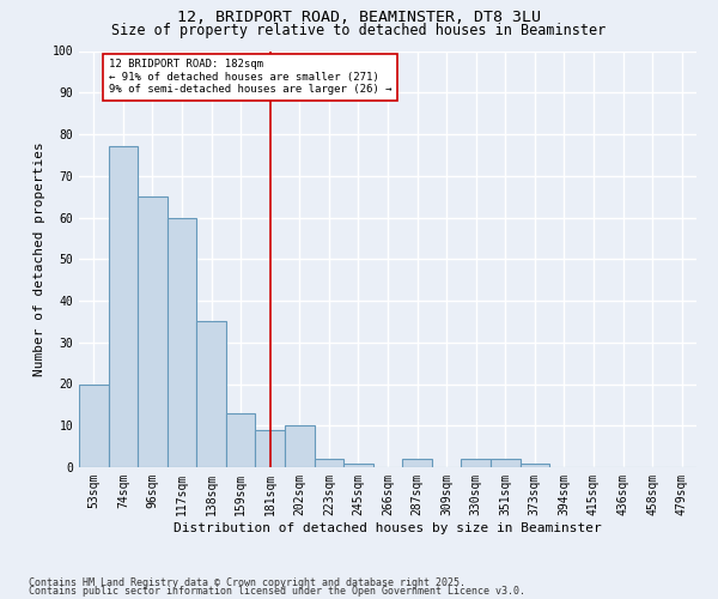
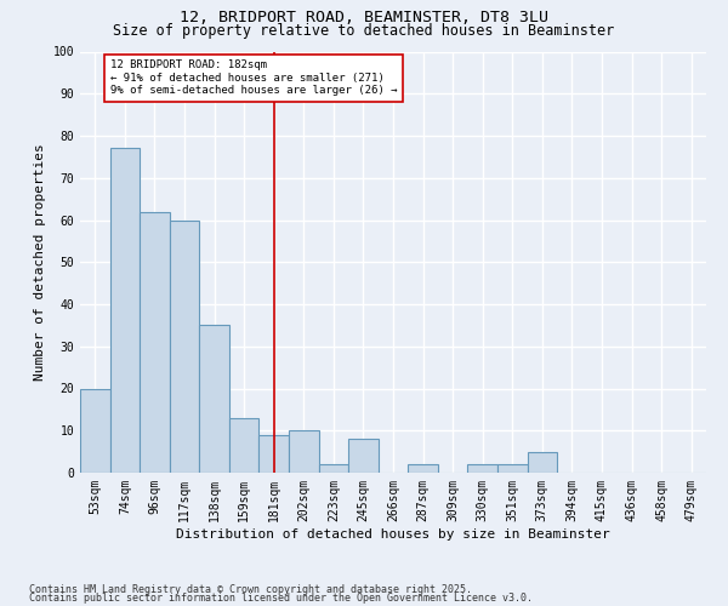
96sqm: 65 -> 62
245sqm: 1 -> 8
373sqm: 1 -> 5
